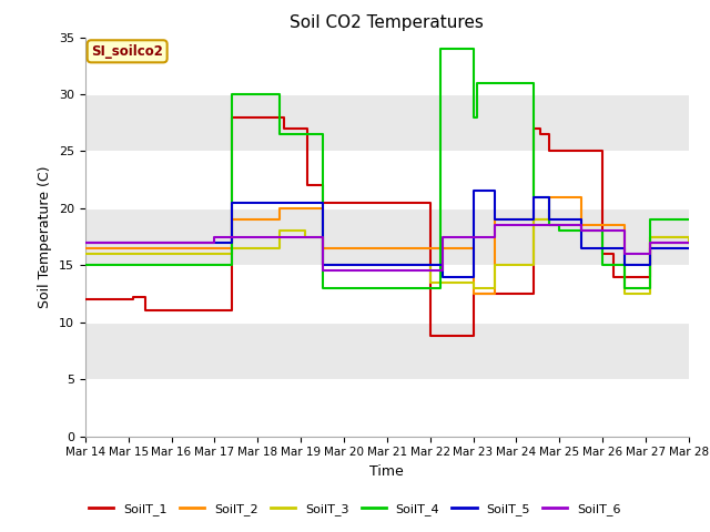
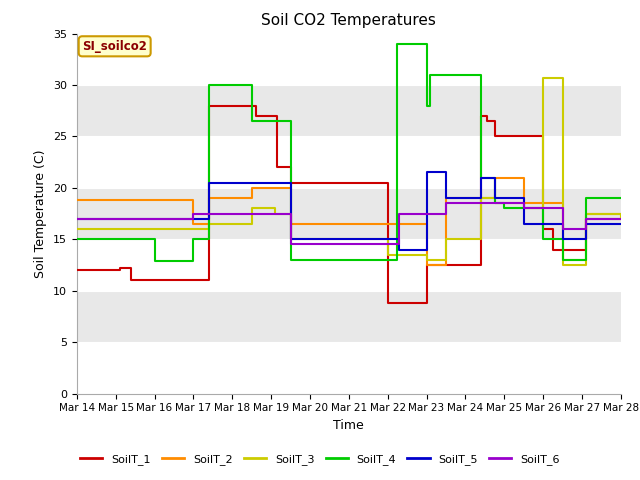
SoilT_2/Mar 14: 16.5 -> 18.8
SoilT_4/Mar 16: 15.0 -> 12.9
SoilT_3/Mar 26: 18.0 -> 30.7
